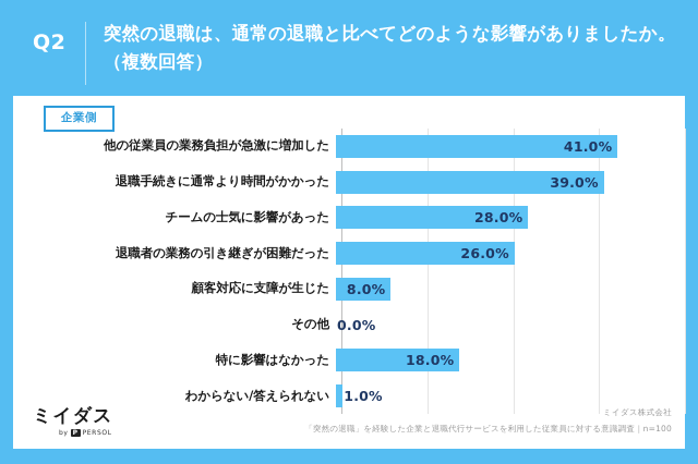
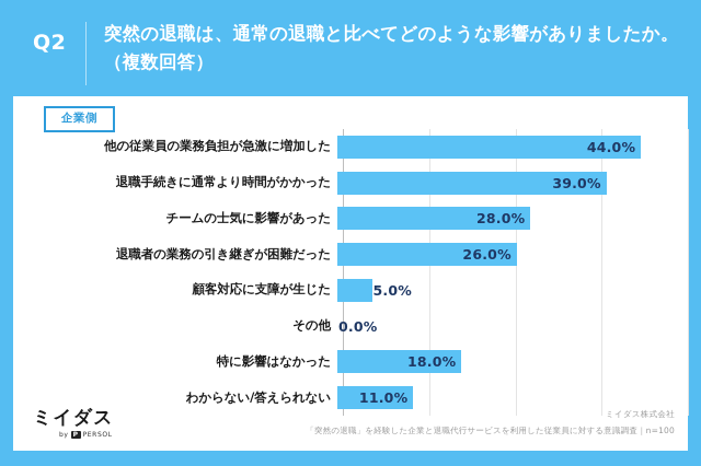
他の従業員の業務負担が急激に増加した: 41.0% -> 44.0%
顧客対応に支障が生じた: 8.0% -> 5.0%
わからない/答えられない: 1.0% -> 11.0%
